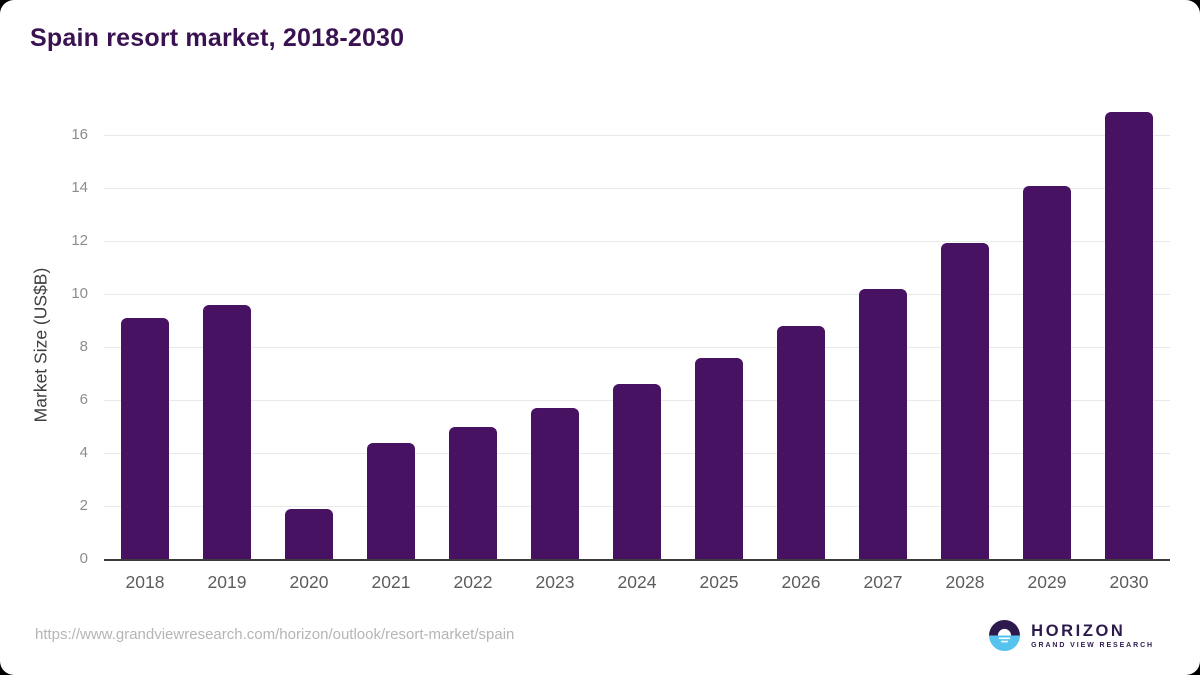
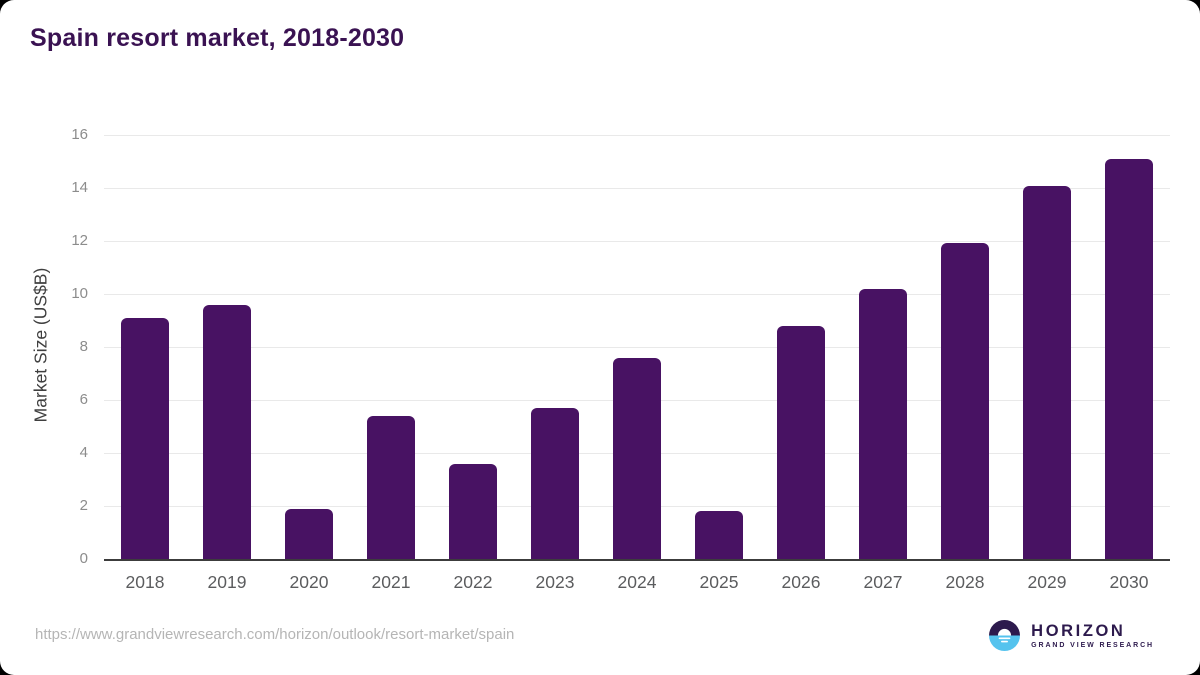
2021: 4.4 -> 5.4
2022: 5.0 -> 3.6
2024: 6.6 -> 7.6
2025: 7.6 -> 1.8
2030: 16.9 -> 15.1
